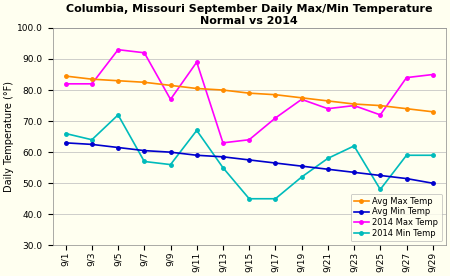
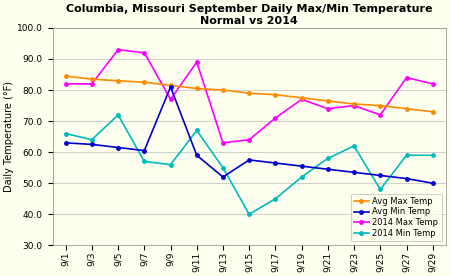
Avg Min Temp/9/9: 60.0 -> 81.0
Avg Min Temp/9/13: 58.5 -> 52.0
2014 Min Temp/9/15: 45 -> 40
2014 Max Temp/9/29: 85 -> 82
